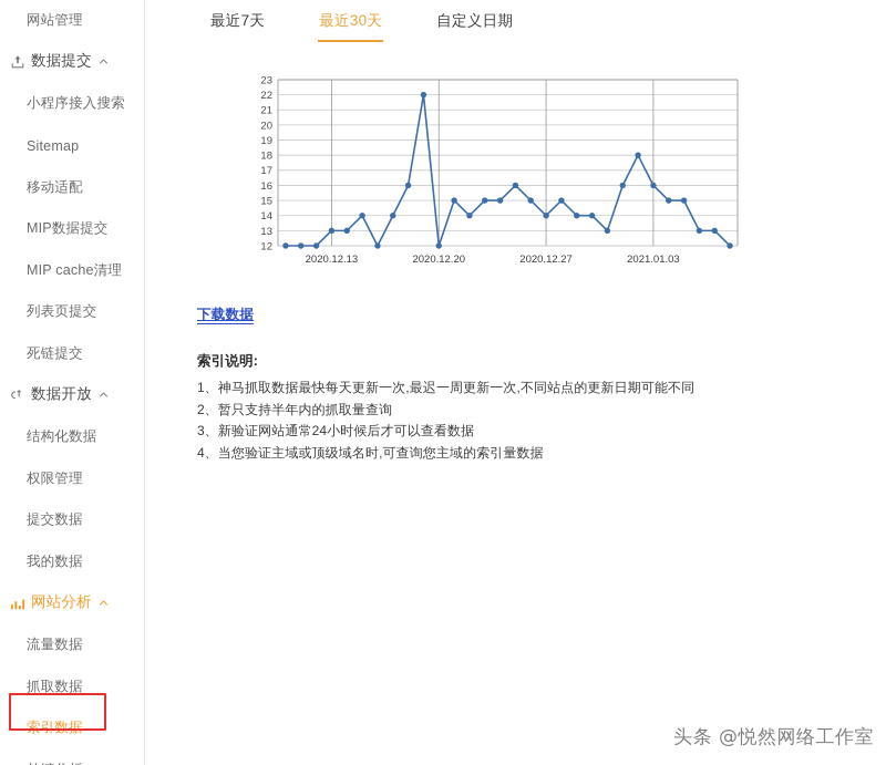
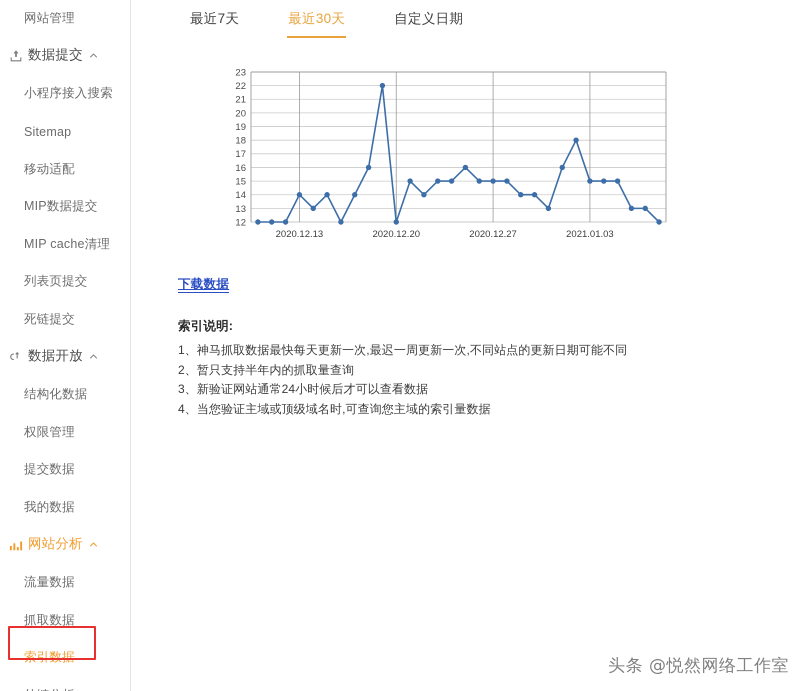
2020.12.13: 13 -> 14
2020.12.27: 14 -> 15
2021.01.03: 16 -> 15
